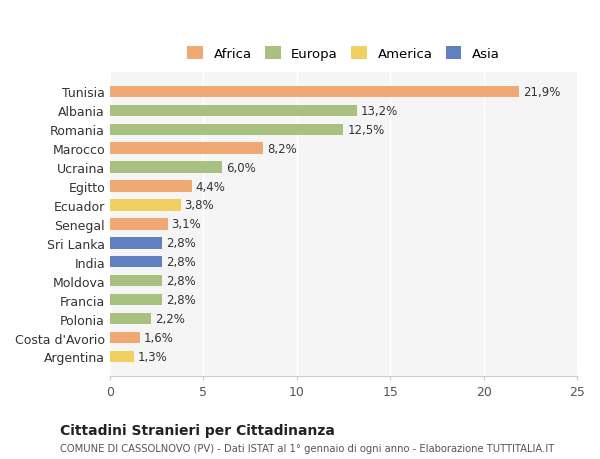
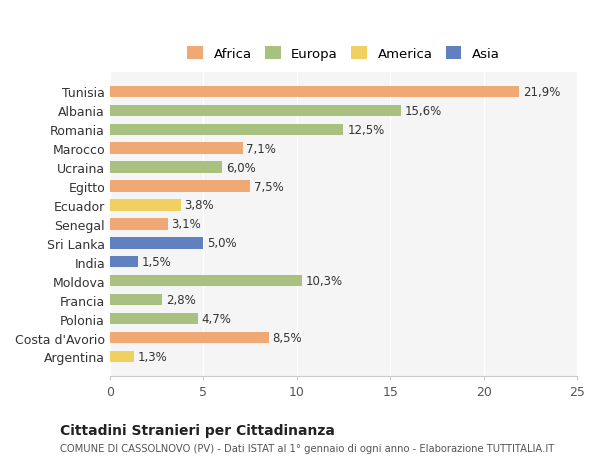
Albania: 13,2% -> 15,6%
Marocco: 8,2% -> 7,1%
Egitto: 4,4% -> 7,5%
Sri Lanka: 2,8% -> 5,0%
India: 2,8% -> 1,5%
Moldova: 2,8% -> 10,3%
Polonia: 2,2% -> 4,7%
Costa d'Avorio: 1,6% -> 8,5%
